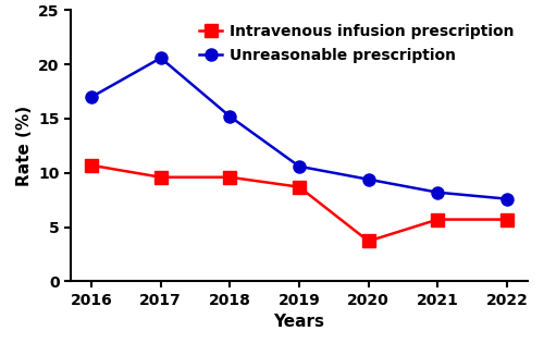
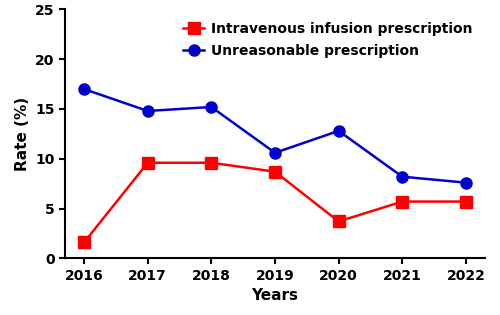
Intravenous infusion prescription/2016: 10.7 -> 1.6
Unreasonable prescription/2017: 20.6 -> 14.8
Unreasonable prescription/2020: 9.4 -> 12.8
